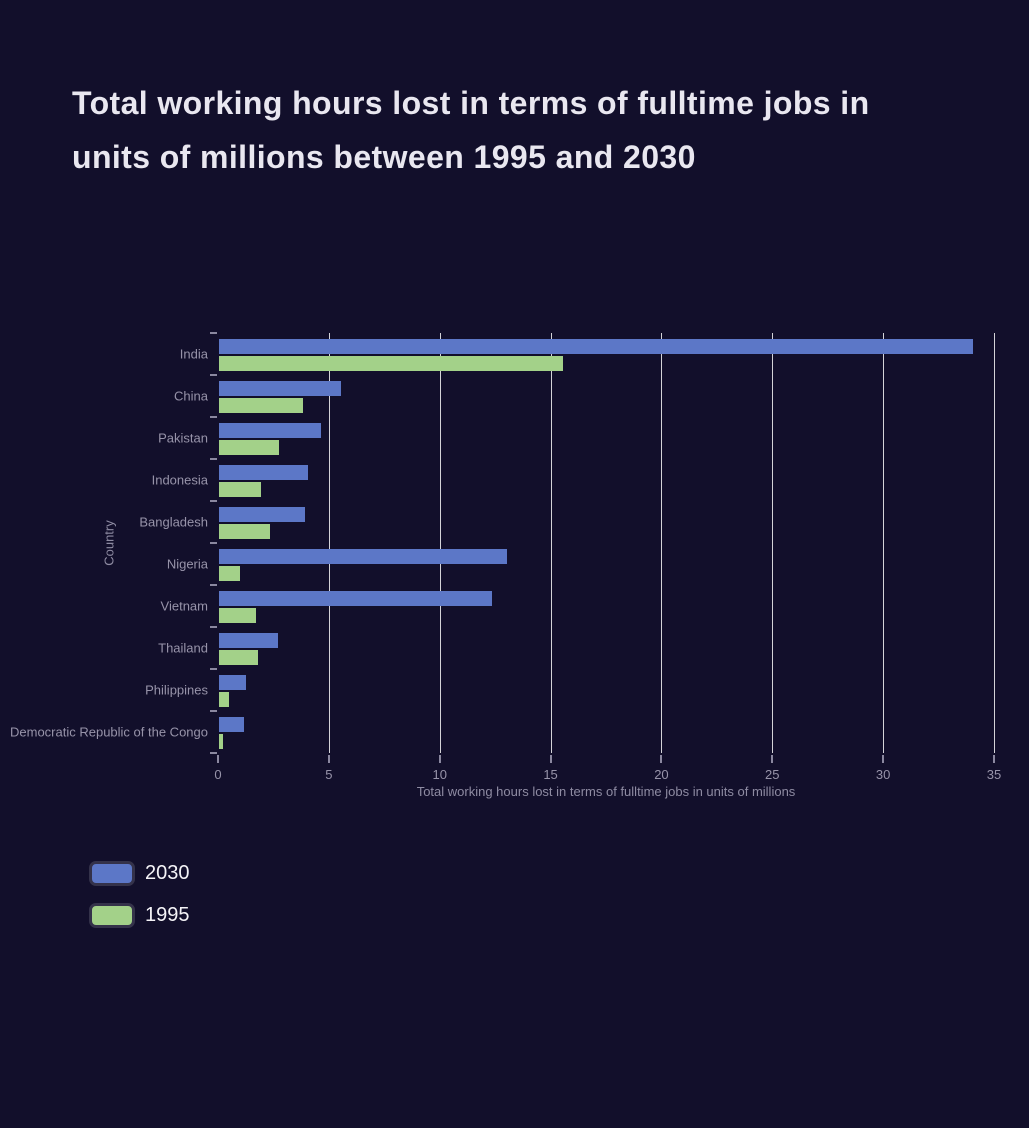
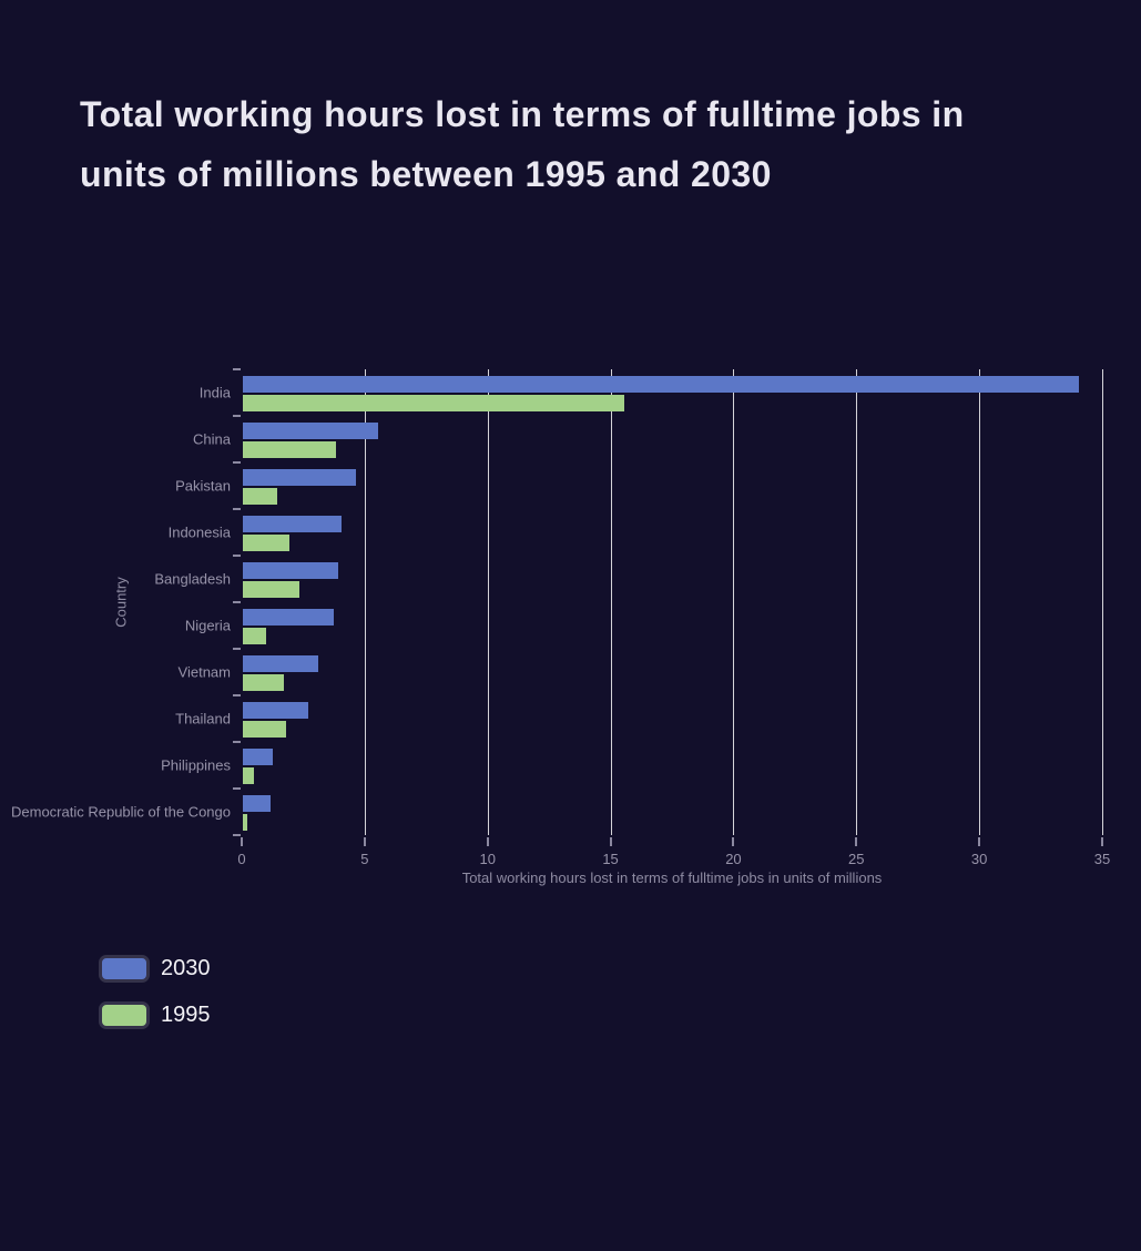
1995/Pakistan: 2.7 -> 1.4
2030/Nigeria: 13.0 -> 3.7
2030/Vietnam: 12.3 -> 3.0
